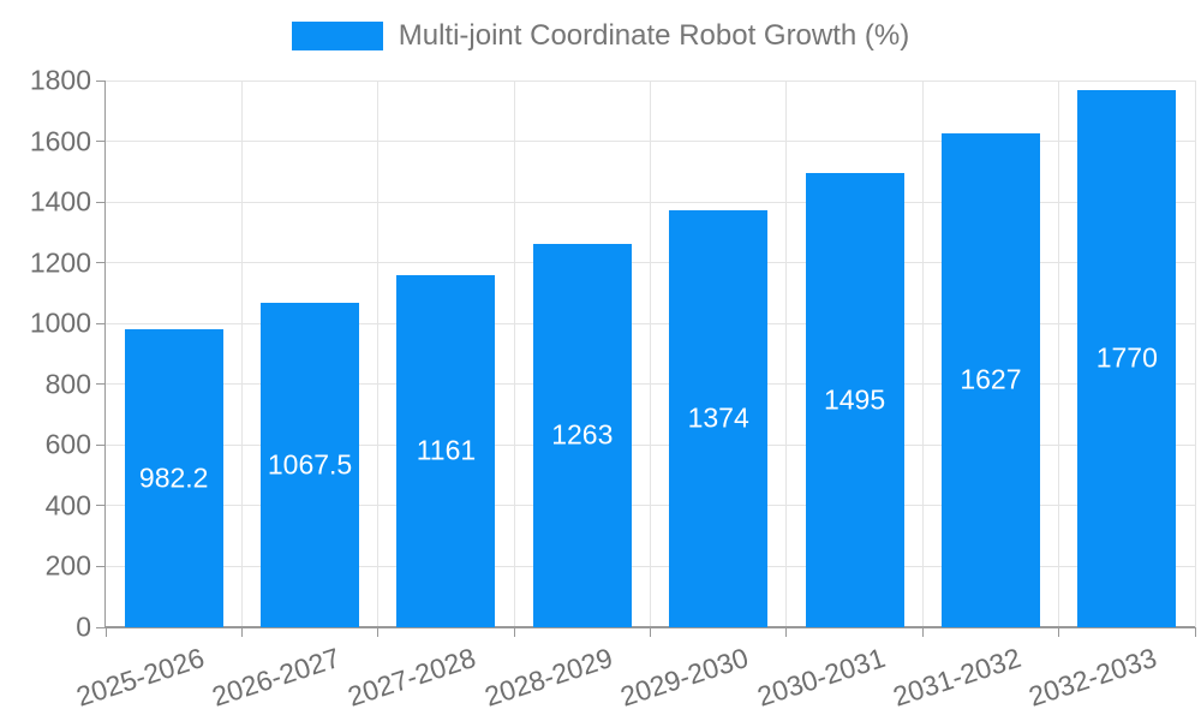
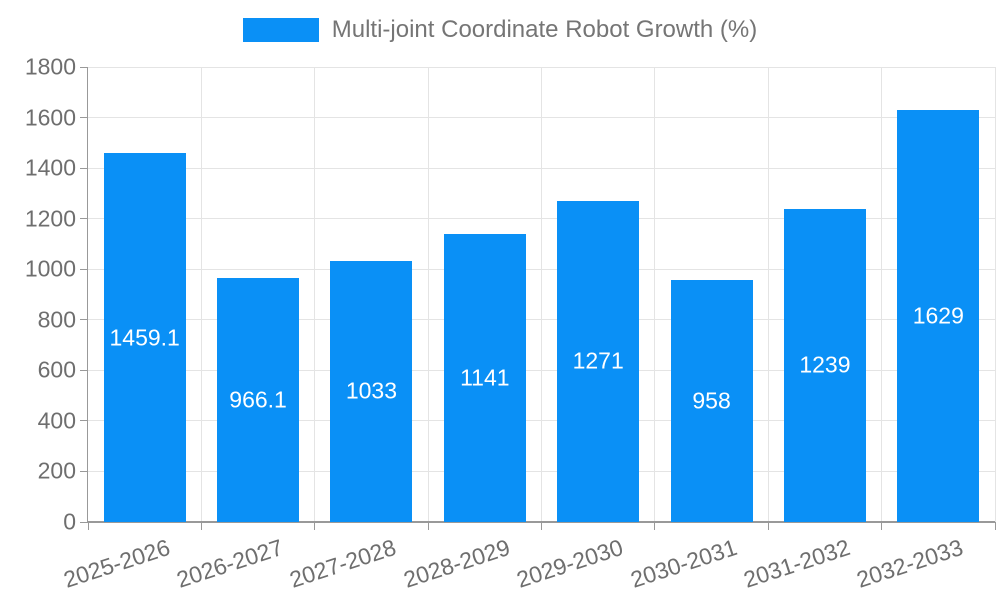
2025-2026: 982.2 -> 1459.1
2026-2027: 1067.5 -> 966.1
2027-2028: 1161 -> 1033
2028-2029: 1263 -> 1141
2029-2030: 1374 -> 1271
2030-2031: 1495 -> 958
2031-2032: 1627 -> 1239
2032-2033: 1770 -> 1629
